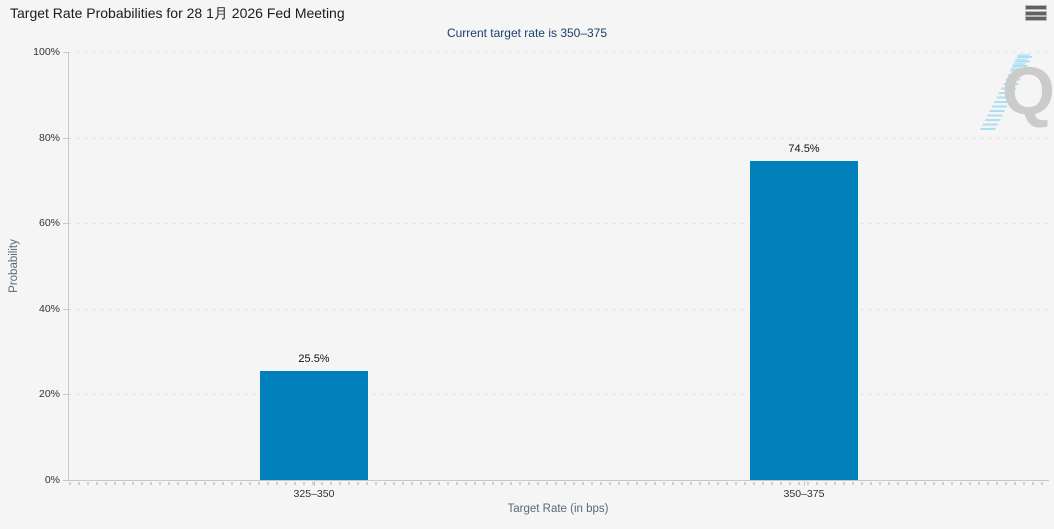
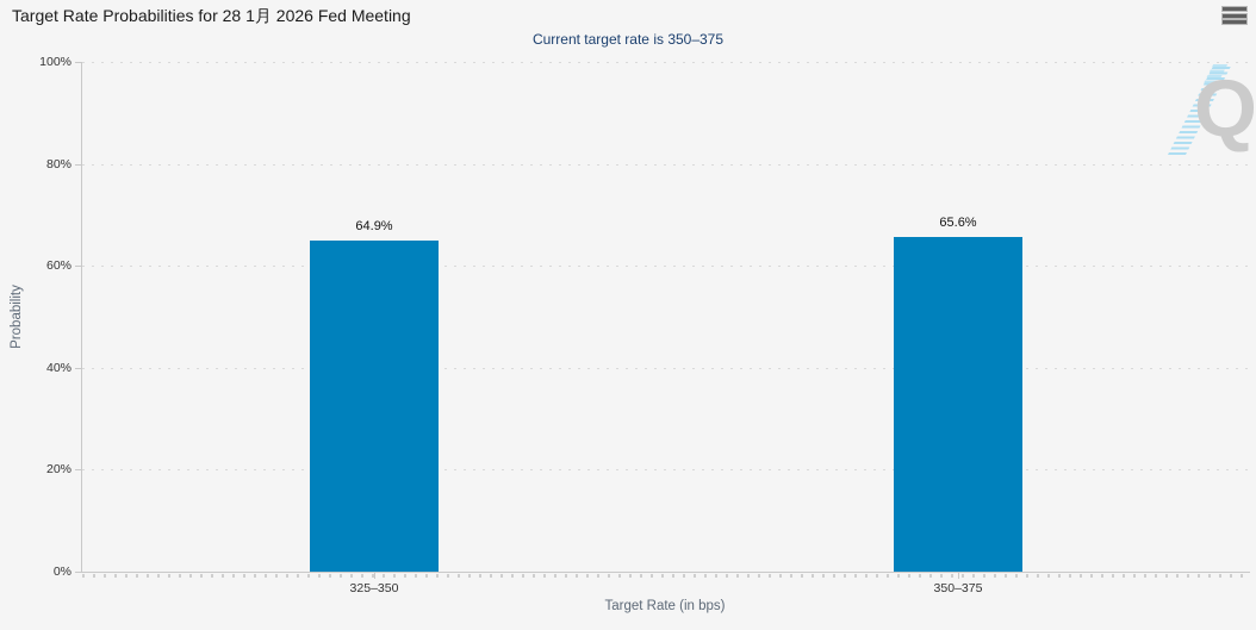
325–350: 25.5% -> 64.9%
350–375: 74.5% -> 65.6%
